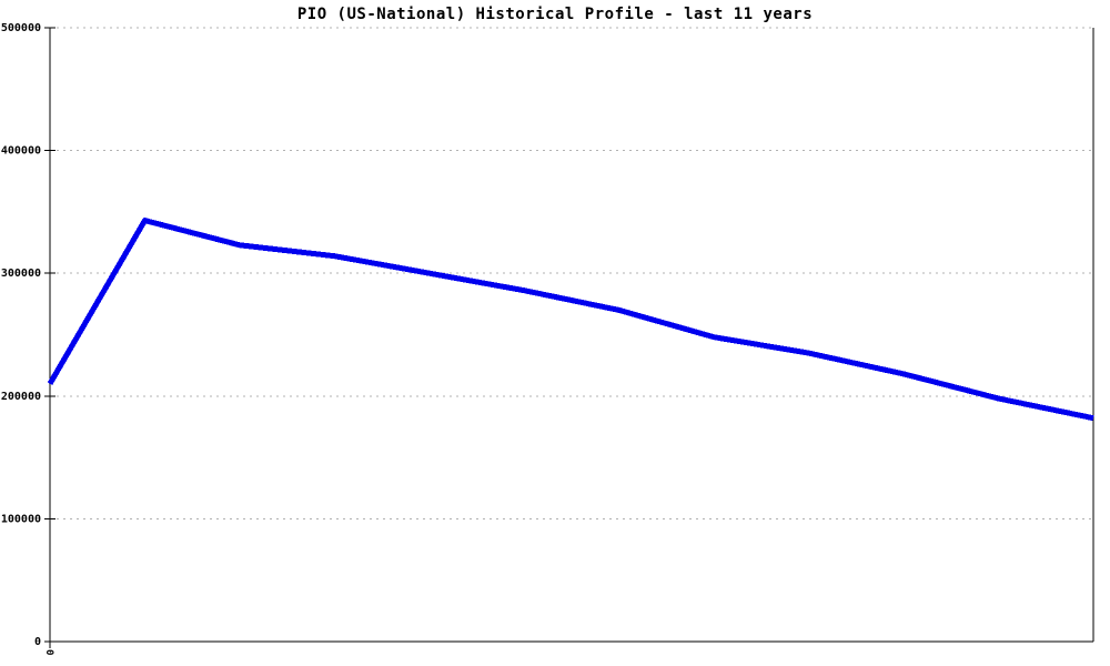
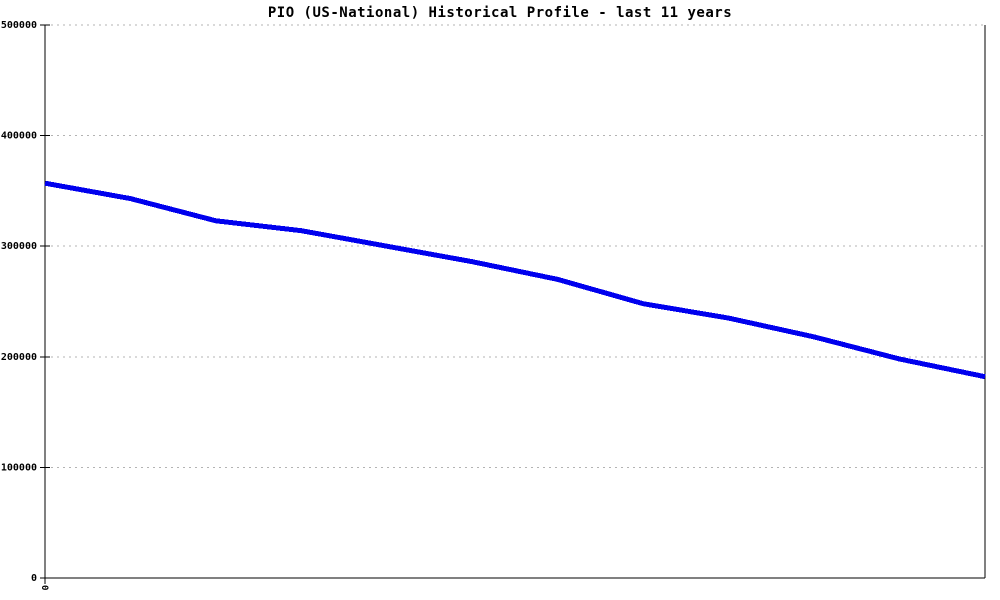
0: 210000 -> 357000
